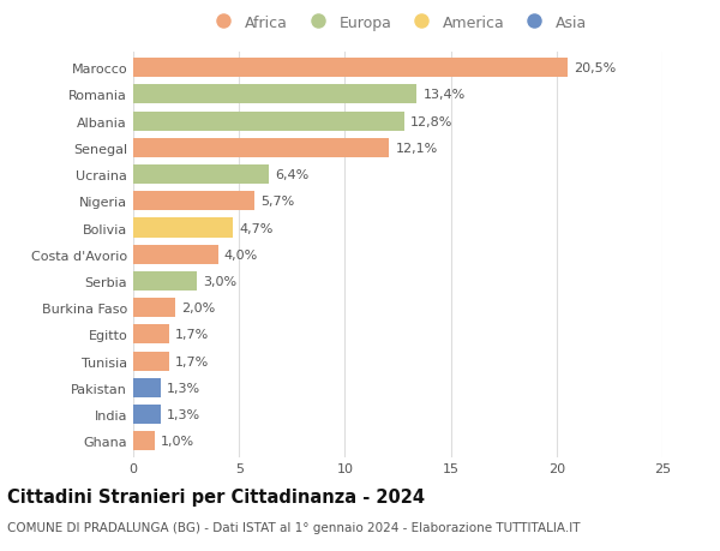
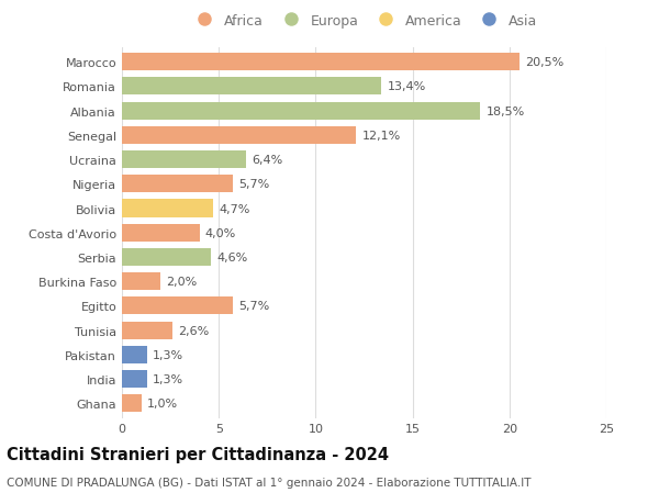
Albania: 12,8% -> 18,5%
Serbia: 3,0% -> 4,6%
Egitto: 1,7% -> 5,7%
Tunisia: 1,7% -> 2,6%
